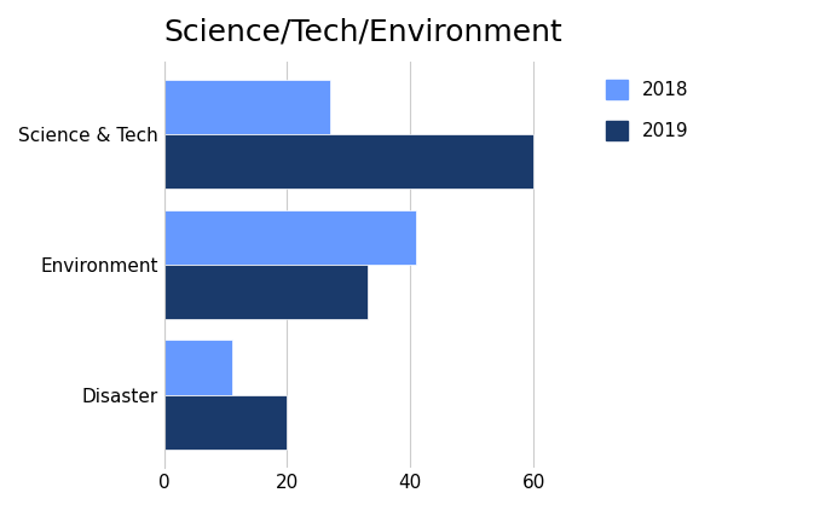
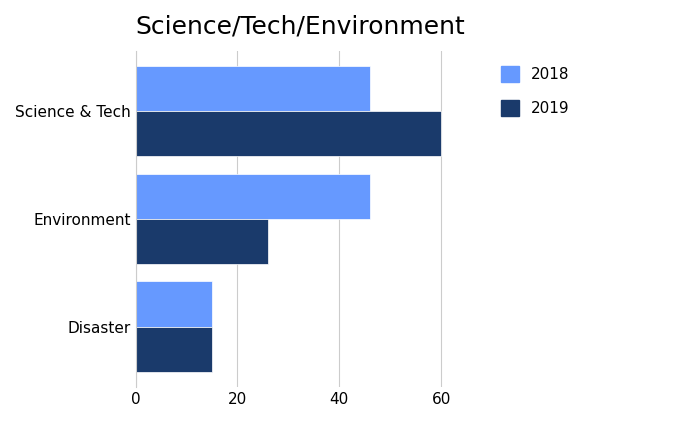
2018/Science & Tech: 27 -> 46
2018/Environment: 41 -> 46
2019/Environment: 33 -> 26
2018/Disaster: 11 -> 15
2019/Disaster: 20 -> 15
